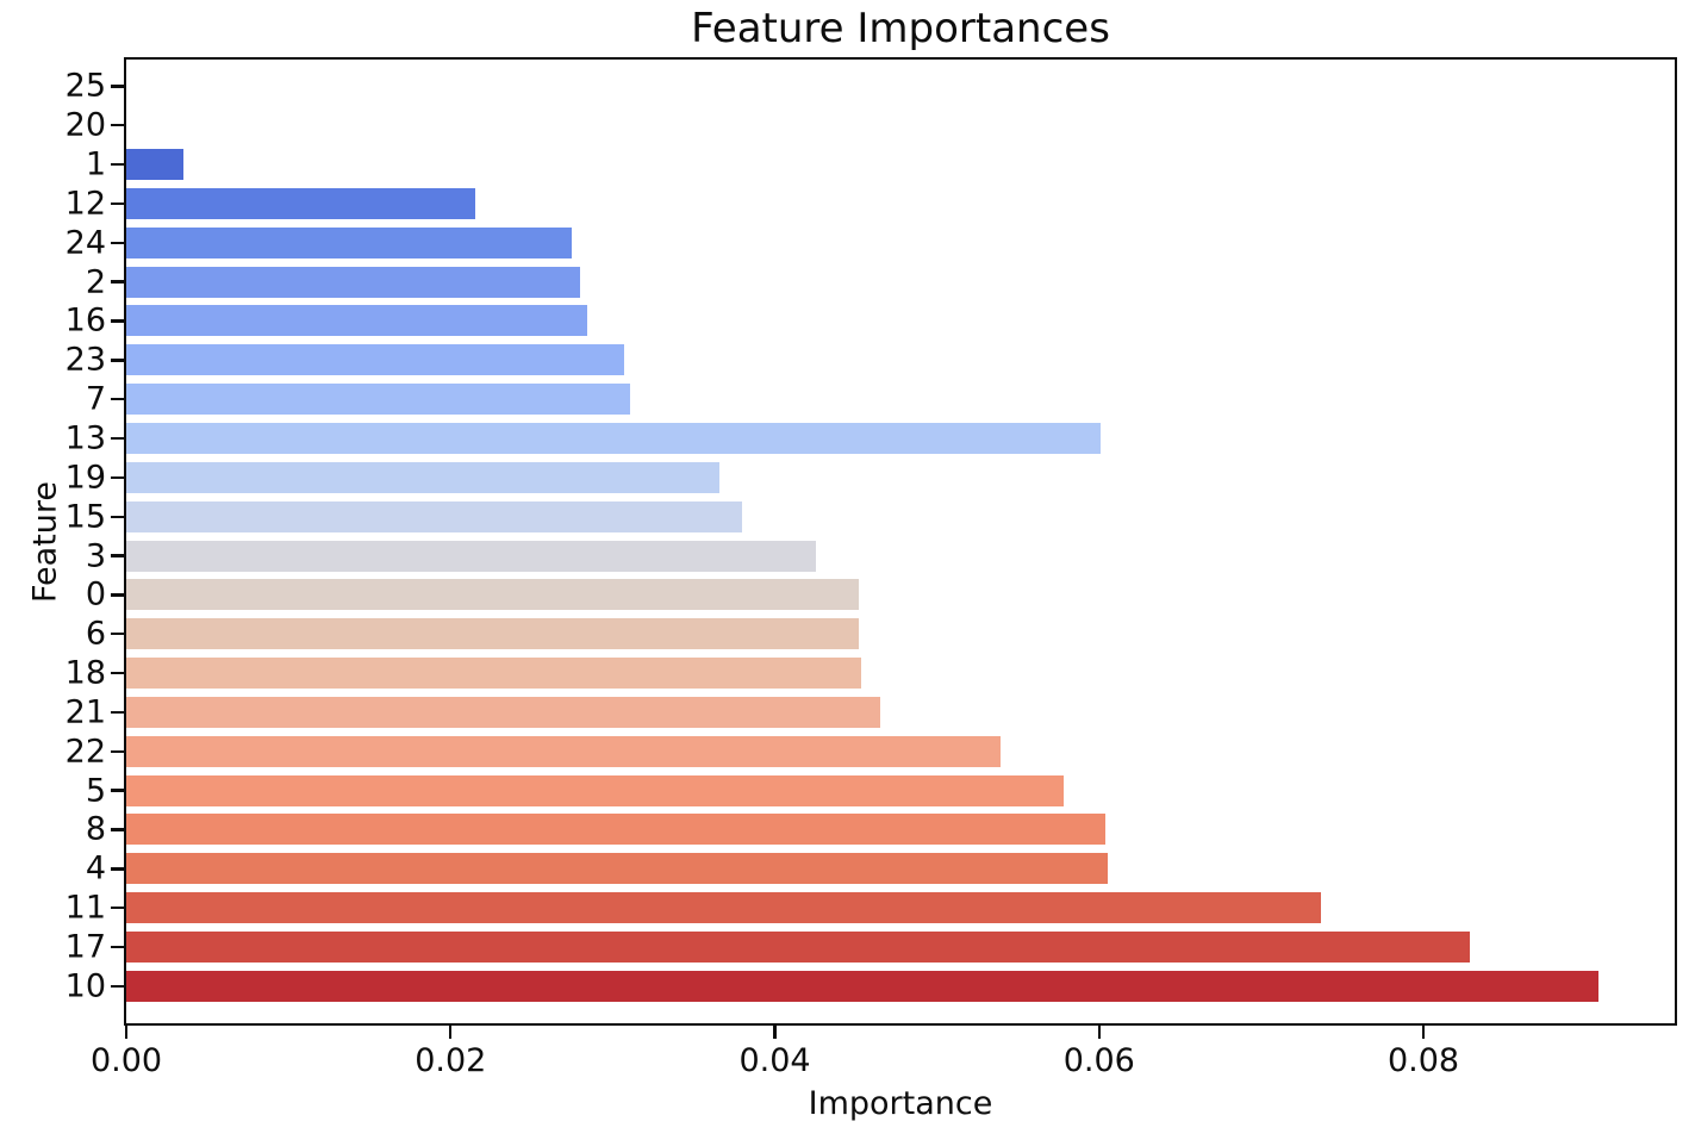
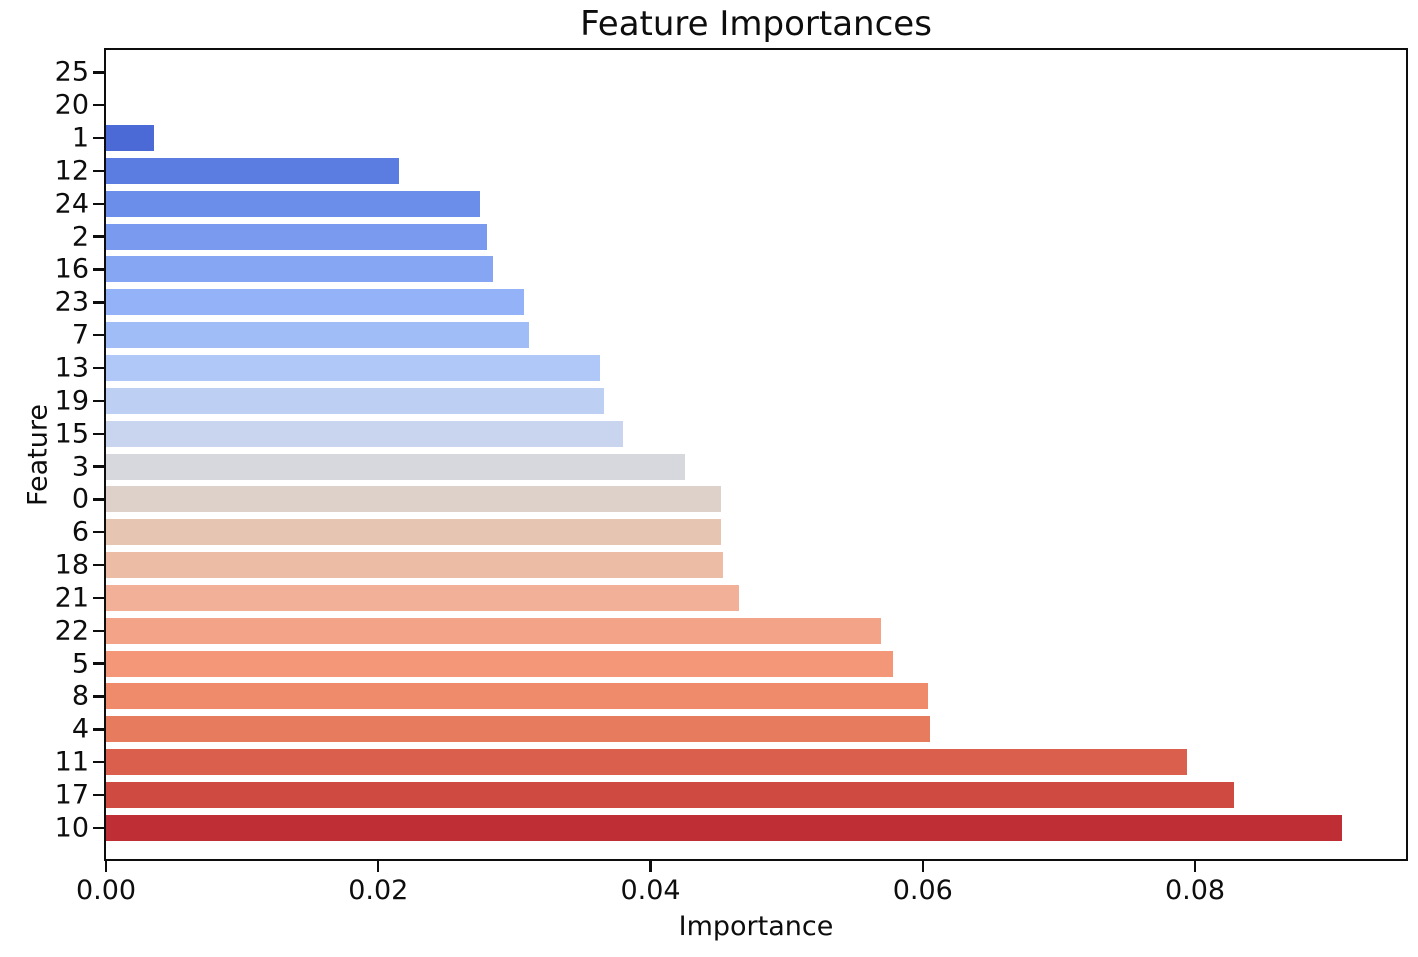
13: 0.0601 -> 0.0363
22: 0.0539 -> 0.0569
11: 0.0737 -> 0.0794
